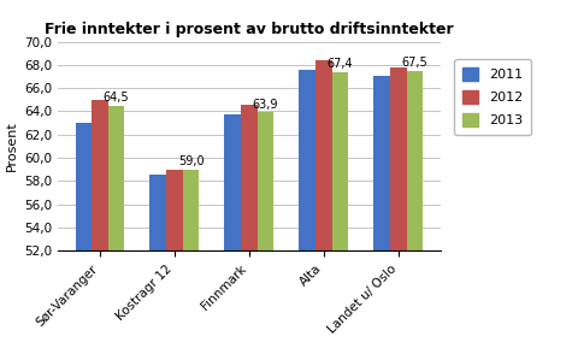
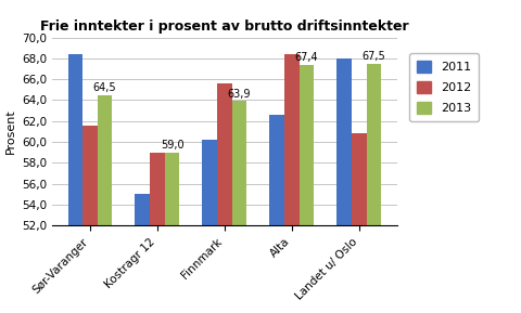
2011/Sør-Varanger: 63,0 -> 68,4
2012/Sør-Varanger: 65,0 -> 61,6
2011/Kostragr 12: 58,5 -> 55,0
2011/Finnmark: 63,7 -> 60,2
2012/Finnmark: 64,6 -> 65,6
2011/Alta: 67,6 -> 62,6
2011/Landet u/ Oslo: 67,1 -> 68,0
2012/Landet u/ Oslo: 67,8 -> 60,8
